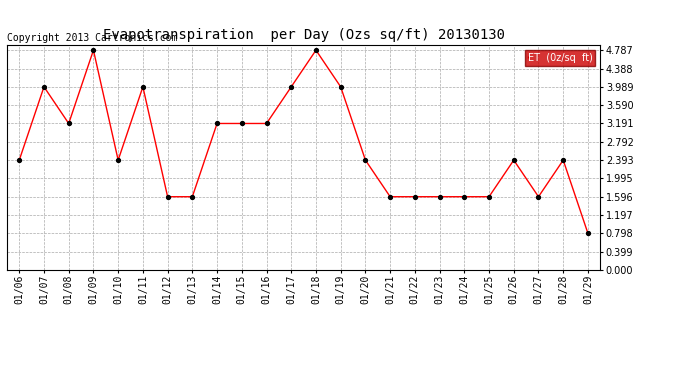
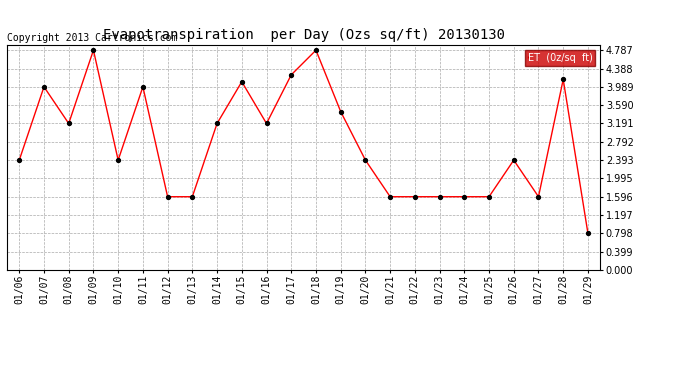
01/15: 3.19 -> 4.10
01/17: 3.99 -> 4.25
01/19: 3.99 -> 3.45
01/28: 2.39 -> 4.15
